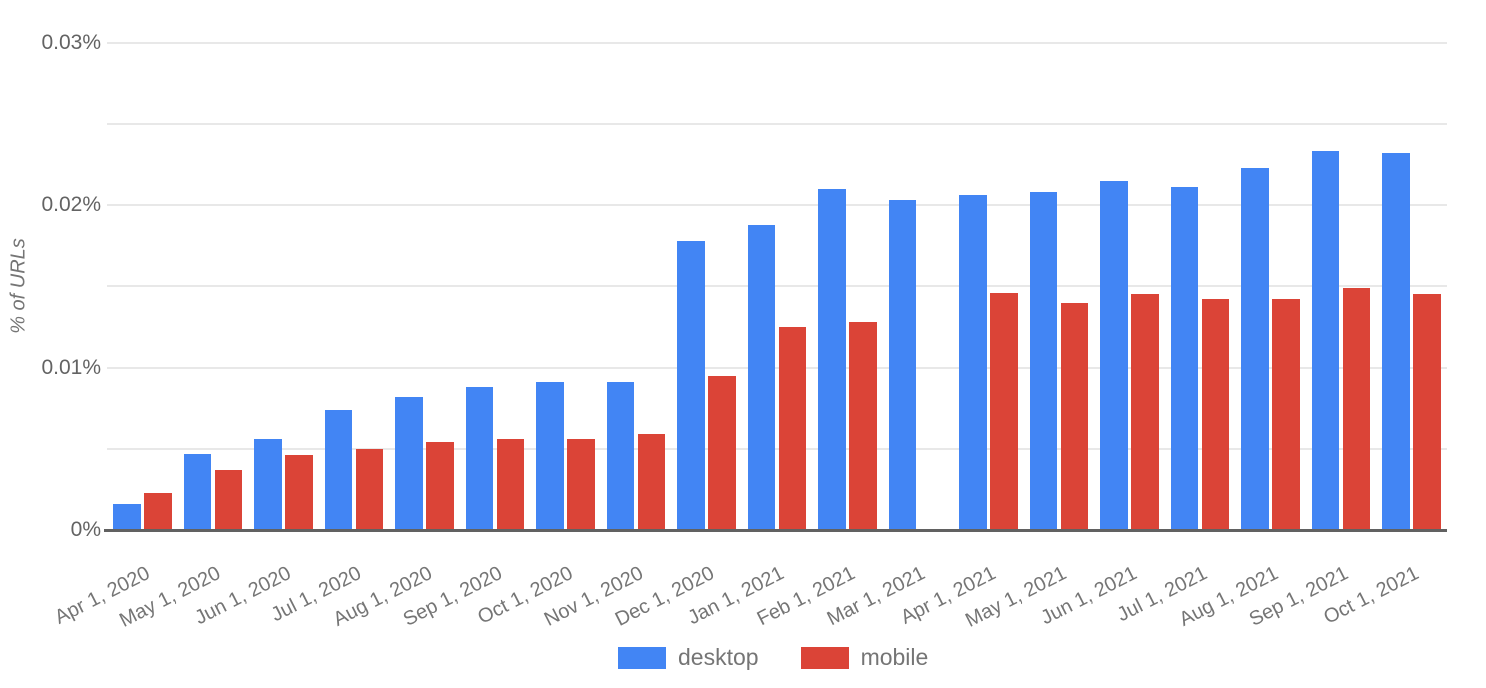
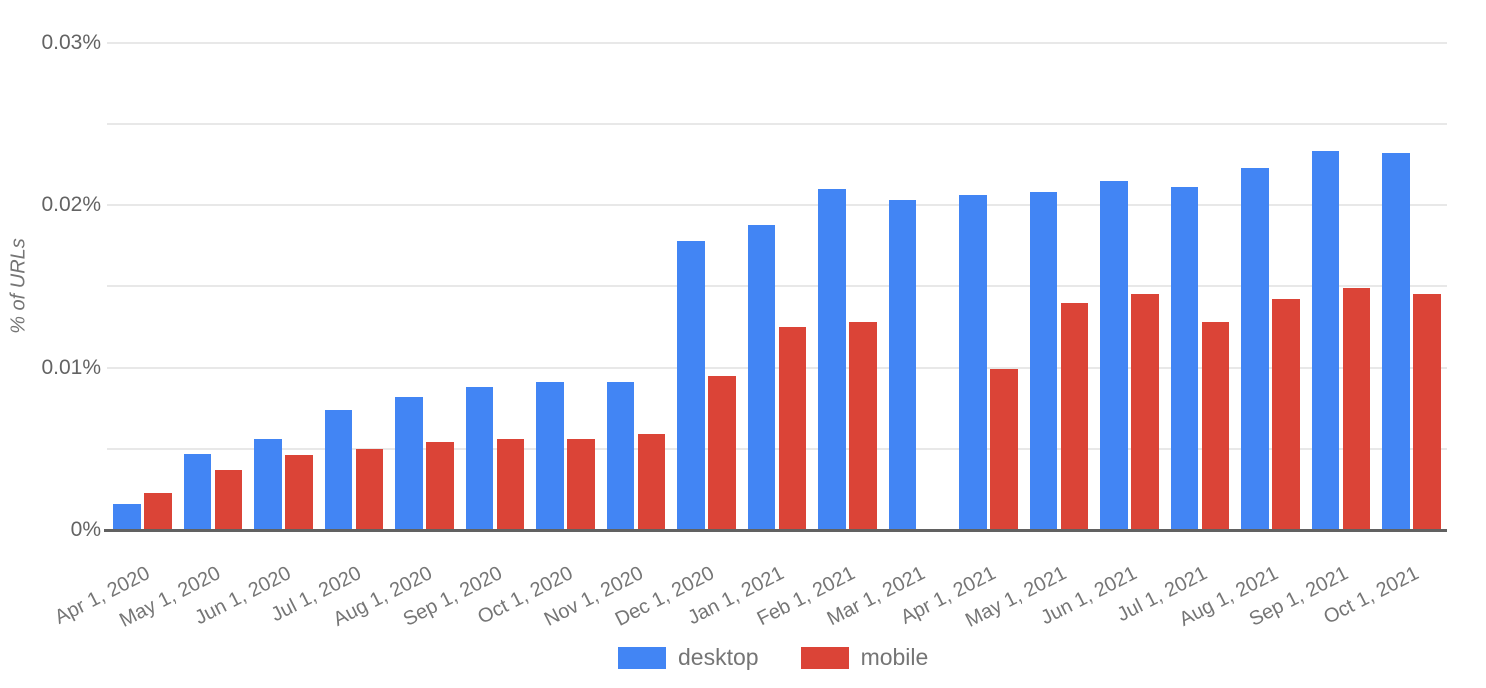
mobile/Apr 1, 2021: 0.0146% -> 0.0099%
mobile/Jul 1, 2021: 0.0142% -> 0.0128%
